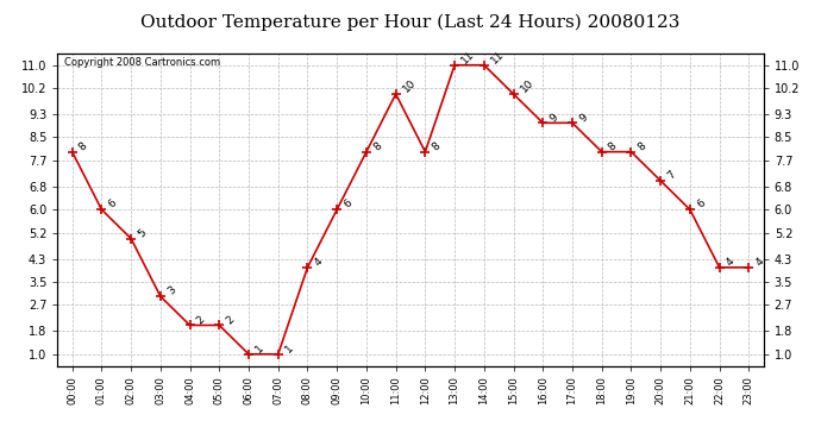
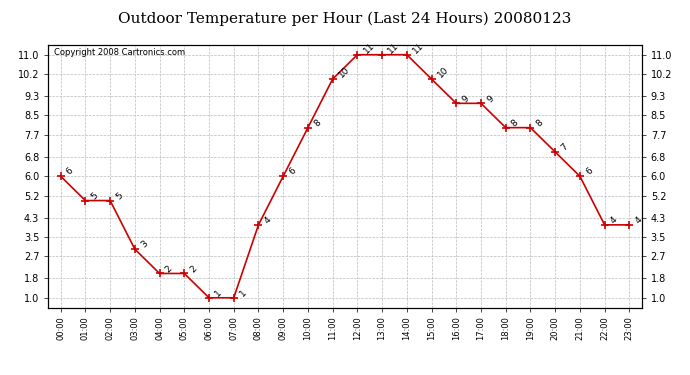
00:00: 8 -> 6
01:00: 6 -> 5
12:00: 8 -> 11
